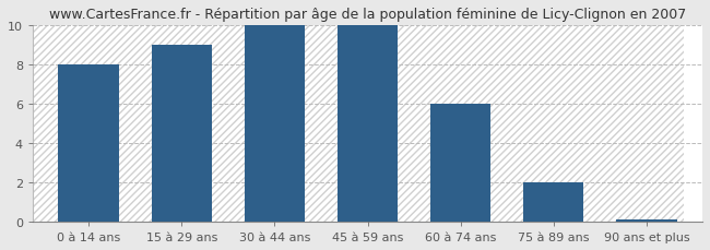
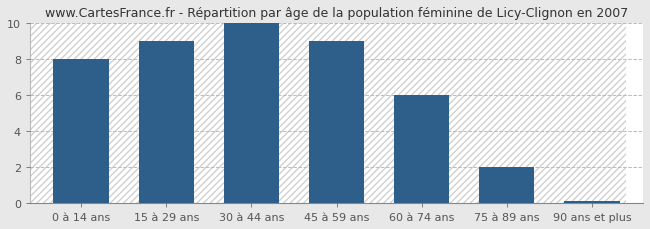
45 à 59 ans: 10.0 -> 9.0
